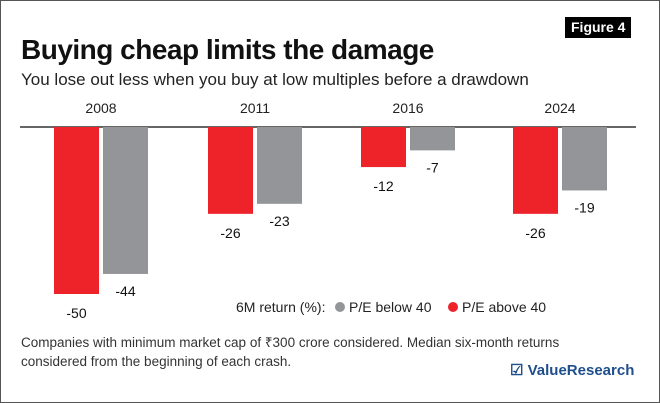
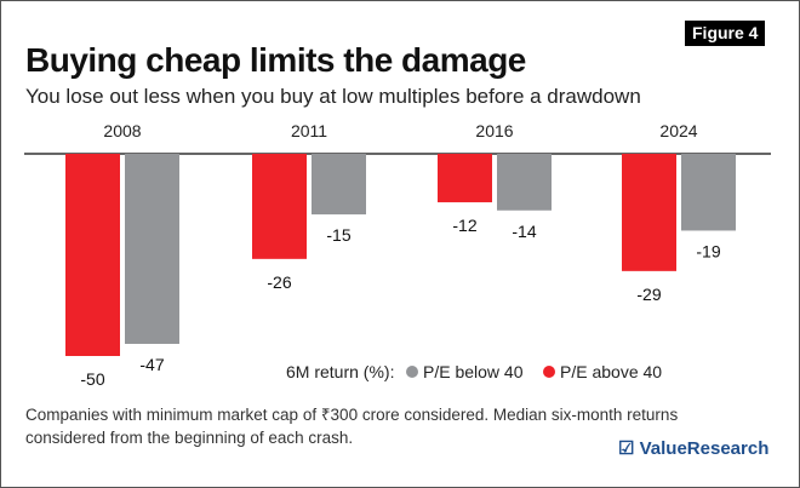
P/E below 40/2008: -44 -> -47
P/E below 40/2011: -23 -> -15
P/E below 40/2016: -7 -> -14
P/E above 40/2024: -26 -> -29
